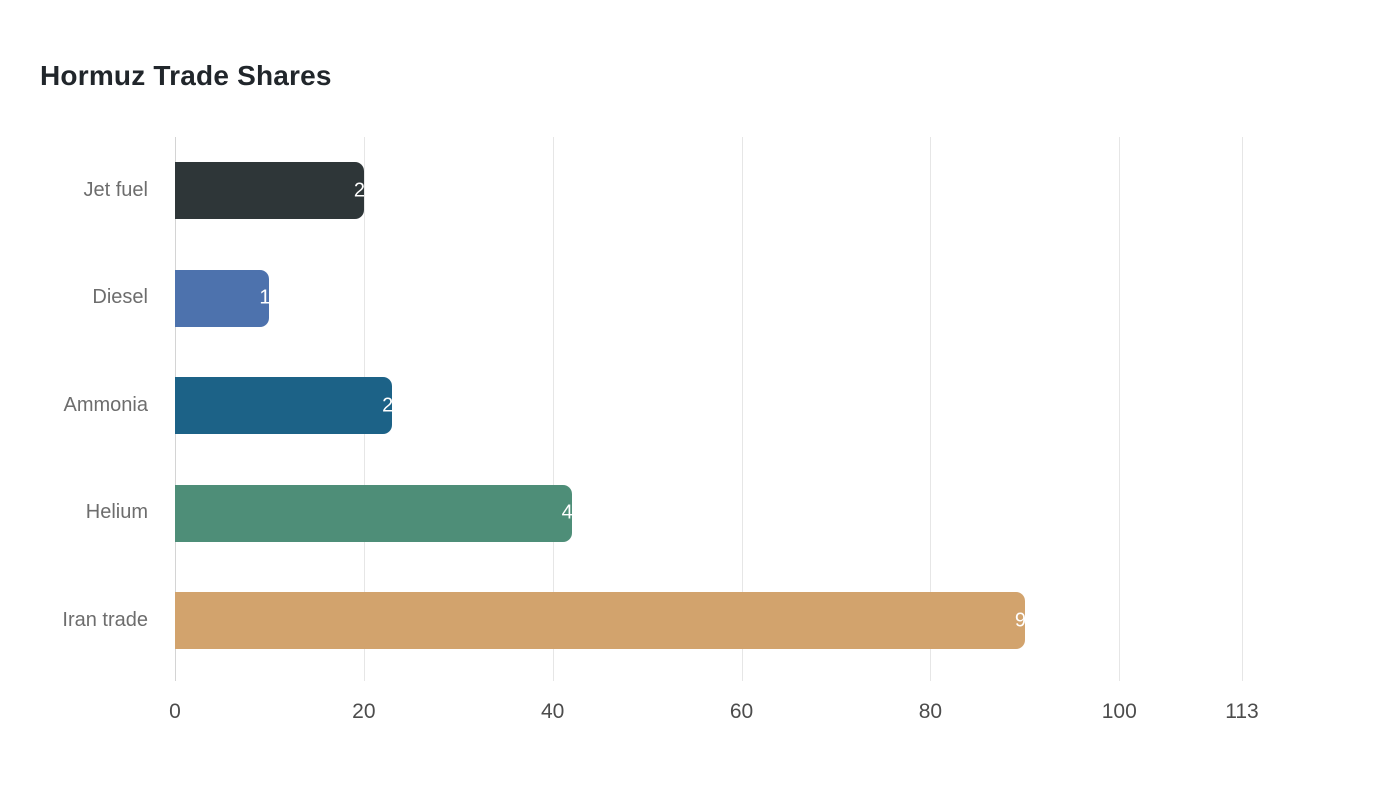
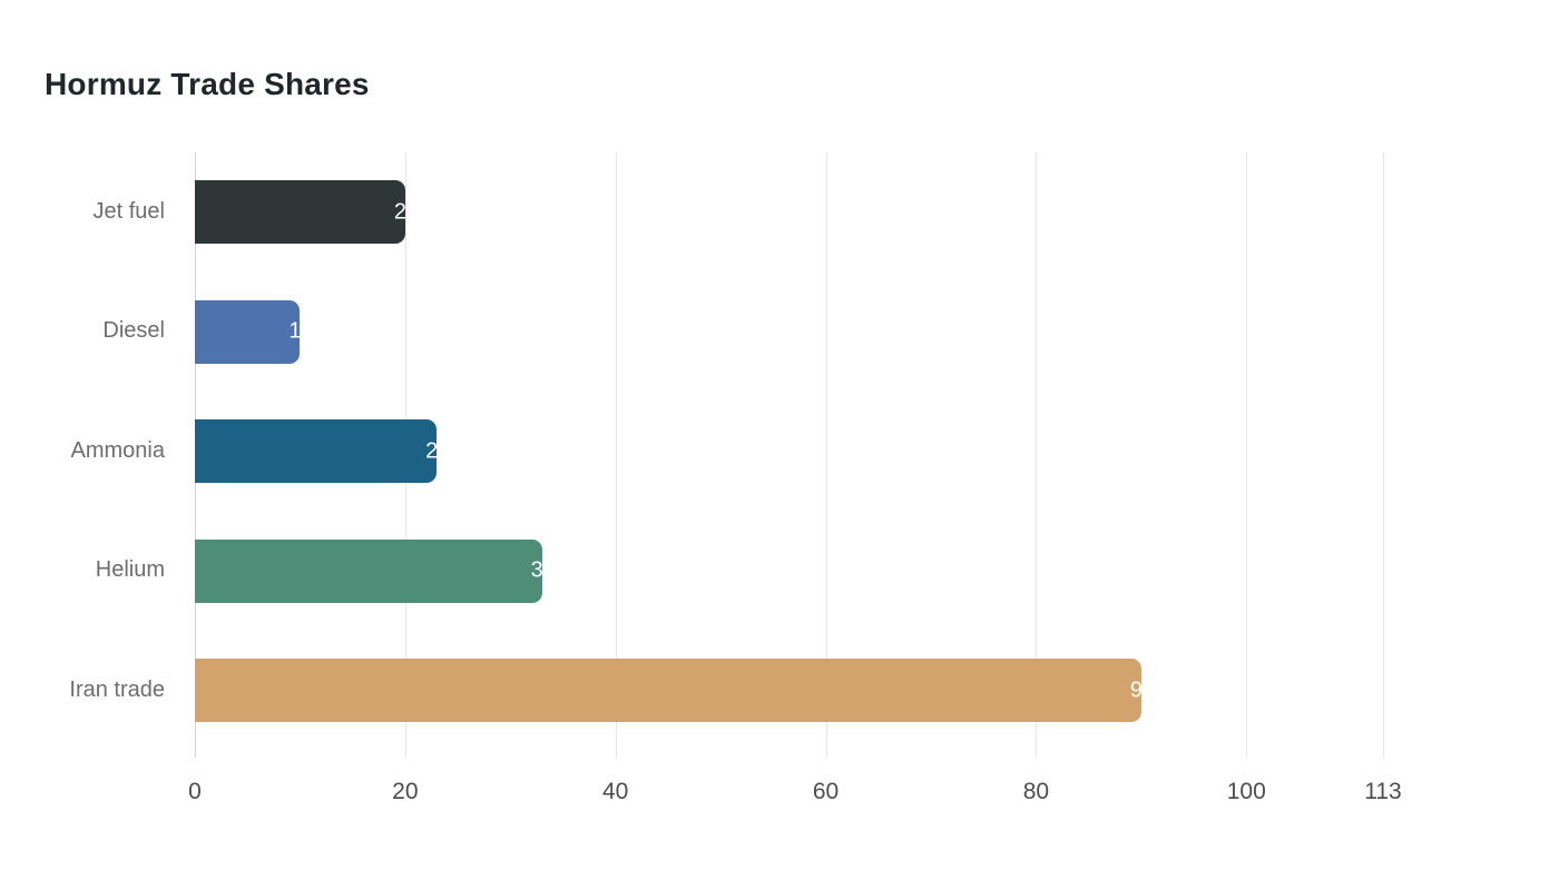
Helium: 42 -> 33
